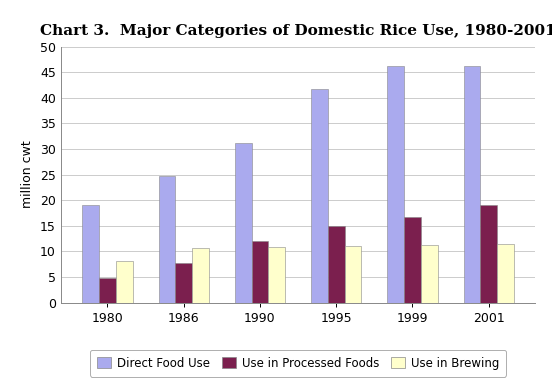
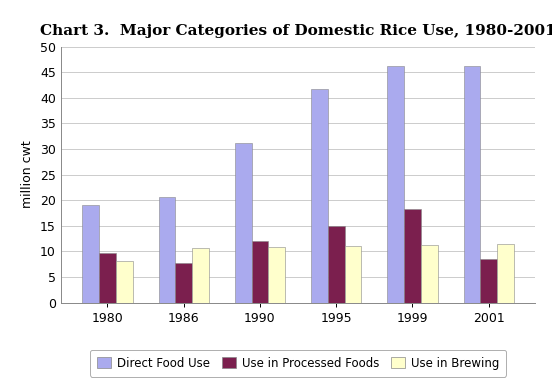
Use in Processed Foods/1980: 4.8 -> 9.6
Direct Food Use/1986: 24.8 -> 20.6
Use in Processed Foods/1999: 16.7 -> 18.2
Use in Processed Foods/2001: 19.0 -> 8.6
